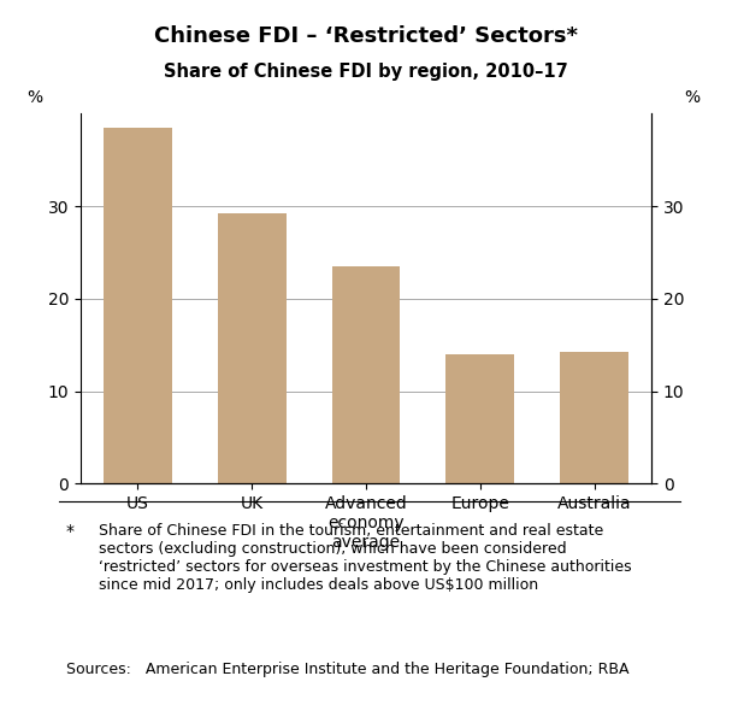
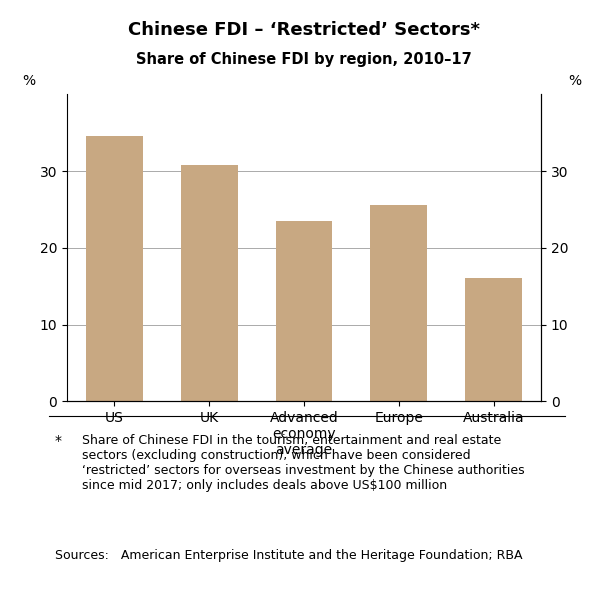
US: 38.5 -> 34.6
UK: 29.2 -> 30.8
Europe: 14.0 -> 25.6
Australia: 14.2 -> 16.0
